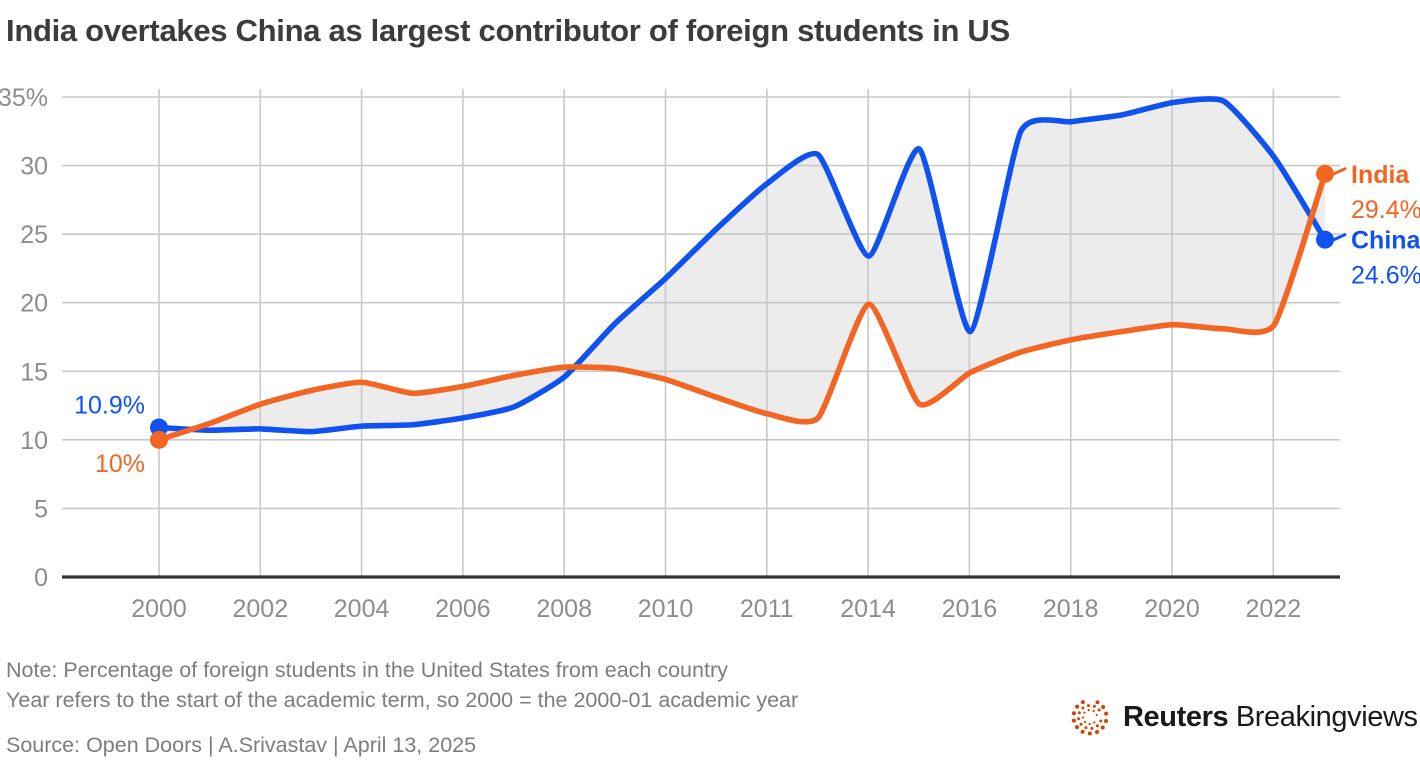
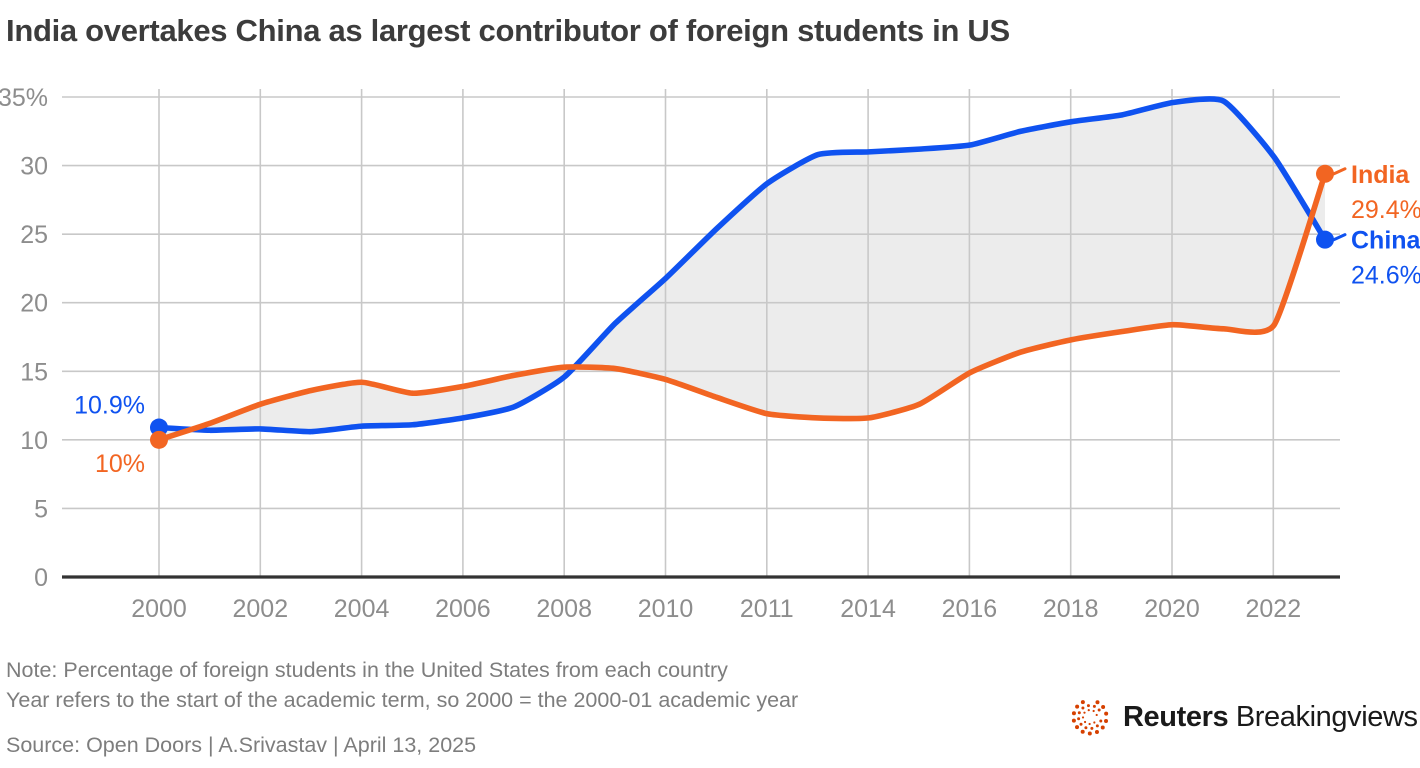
China/2014: 23.4% -> 31.0%
India/2014: 19.9% -> 11.6%
China/2016: 17.9% -> 31.5%
